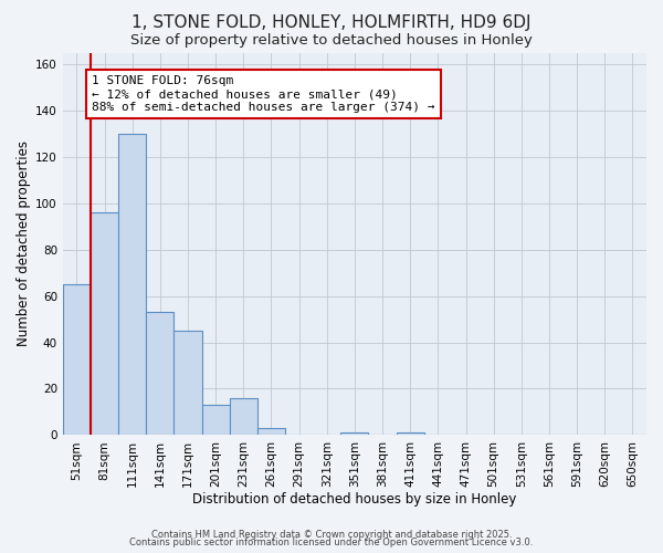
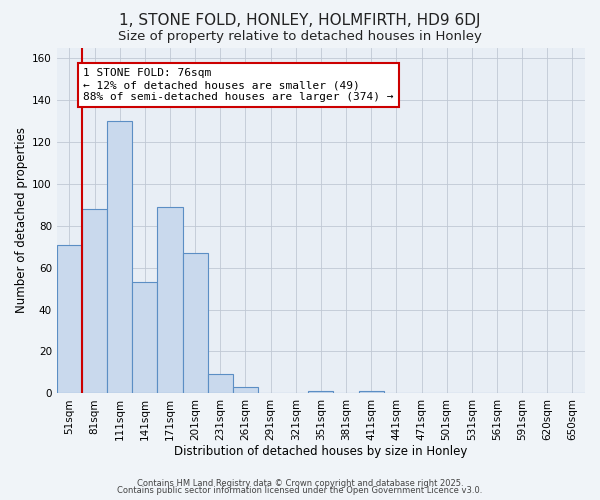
51sqm: 65 -> 71
81sqm: 96 -> 88
171sqm: 45 -> 89
201sqm: 13 -> 67
231sqm: 16 -> 9
